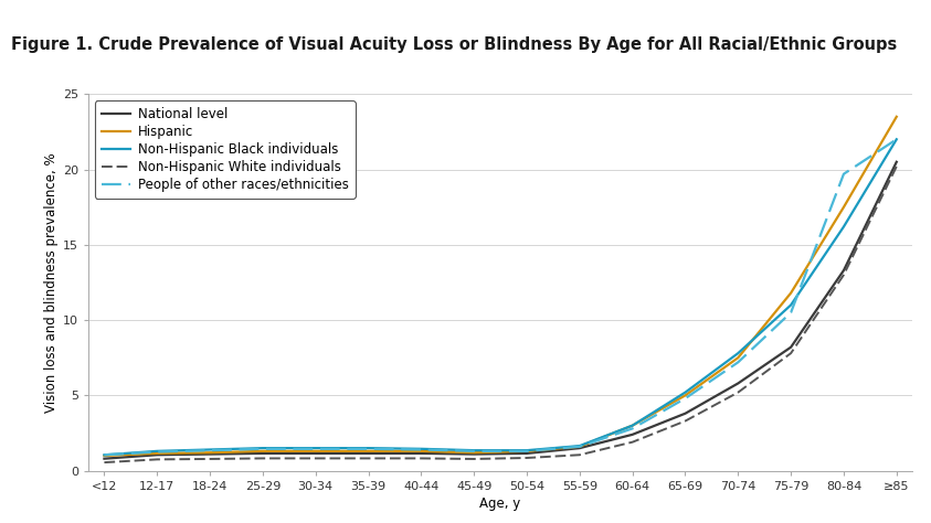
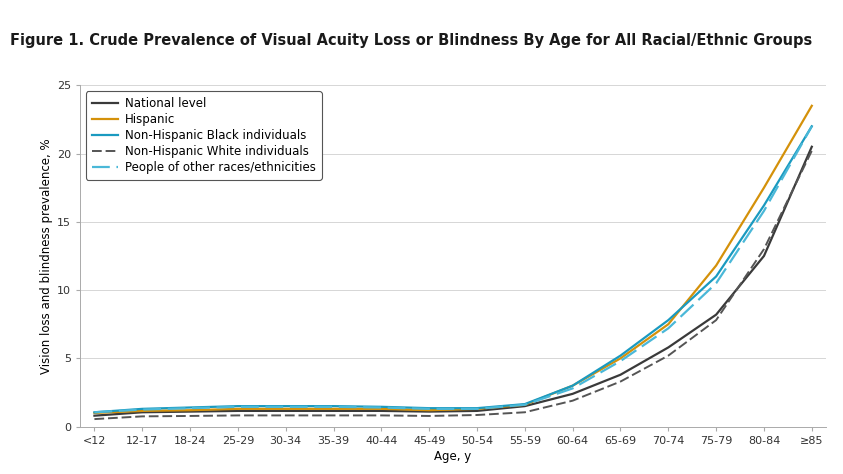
National level/80-84: 13.3 -> 12.5
People of other races/ethnicities/80-84: 19.7 -> 15.8
